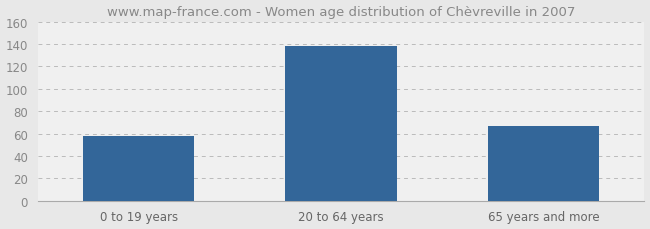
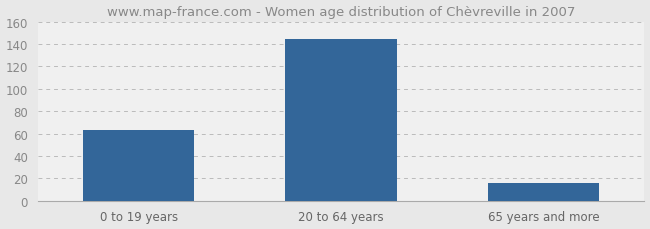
0 to 19 years: 58 -> 63
20 to 64 years: 138 -> 144
65 years and more: 67 -> 16
